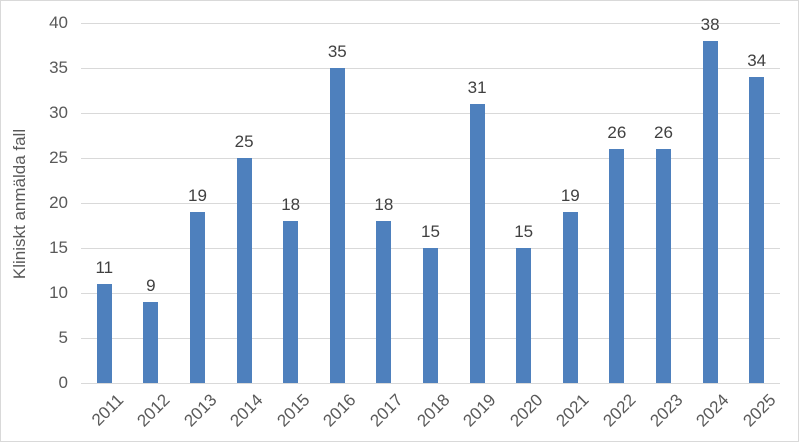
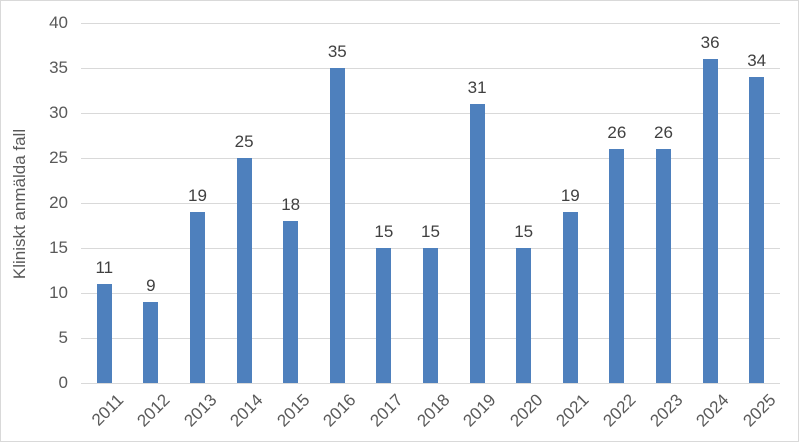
2017: 18 -> 15
2024: 38 -> 36
